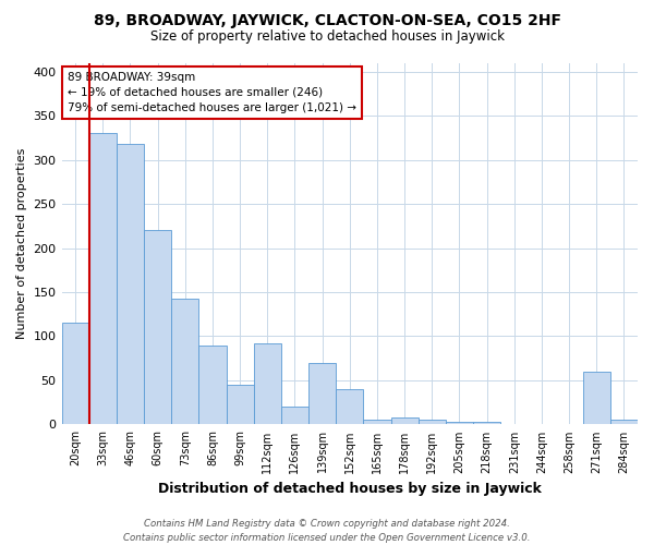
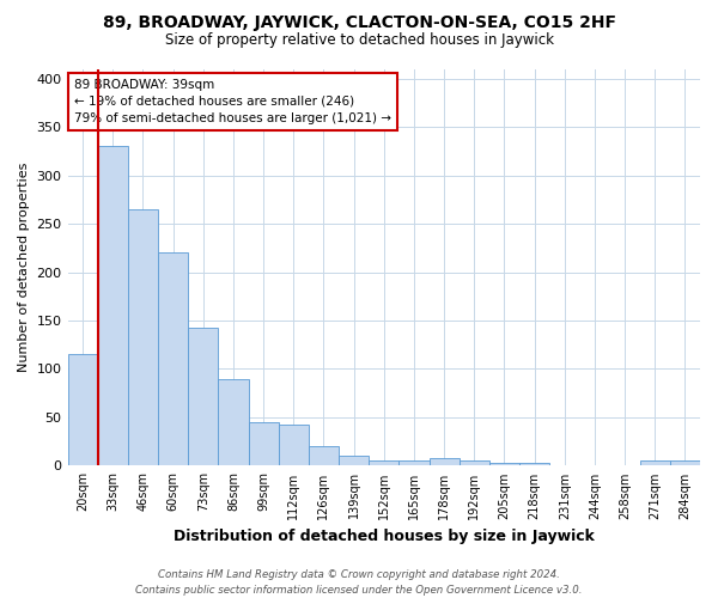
46sqm: 318 -> 265
112sqm: 92 -> 42
139sqm: 70 -> 10
152sqm: 40 -> 6
271sqm: 60 -> 5
